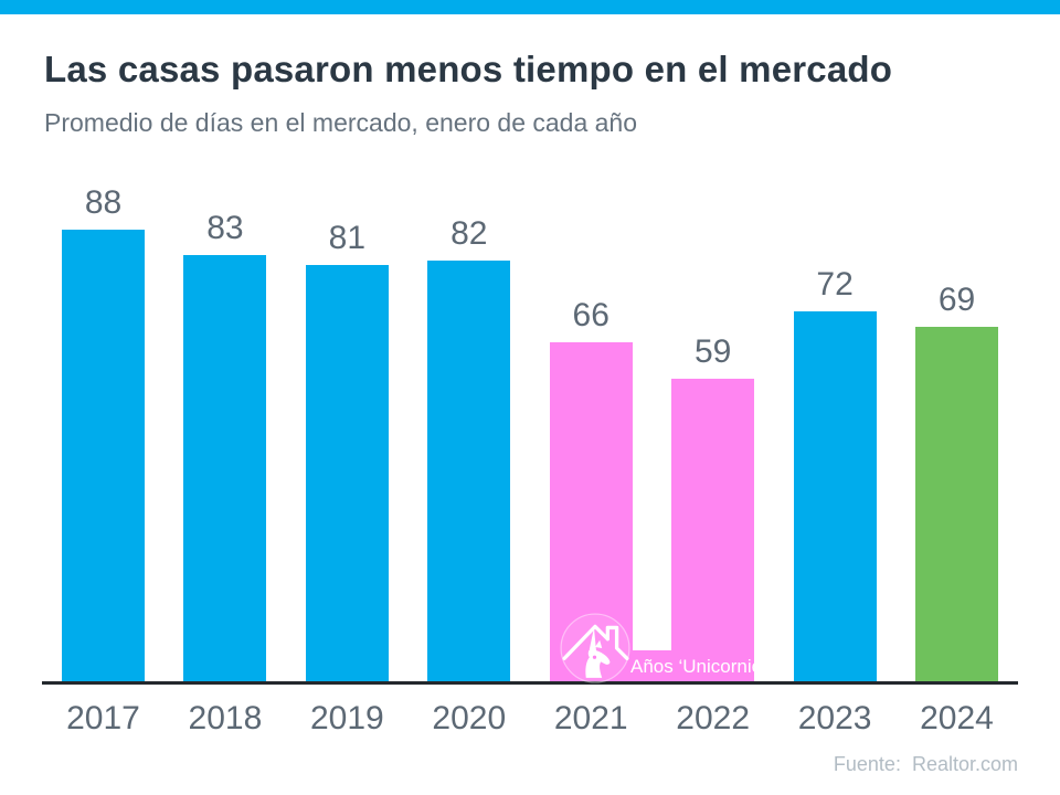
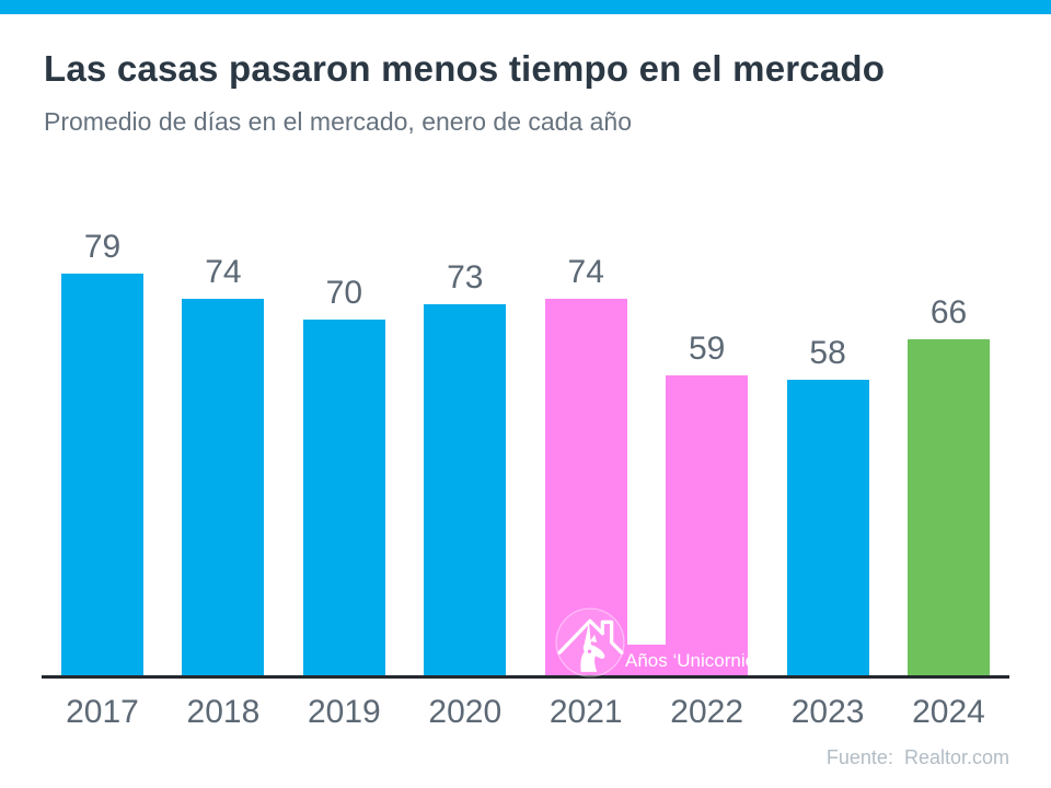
2017: 88 -> 79
2018: 83 -> 74
2019: 81 -> 70
2020: 82 -> 73
2021: 66 -> 74
2023: 72 -> 58
2024: 69 -> 66
